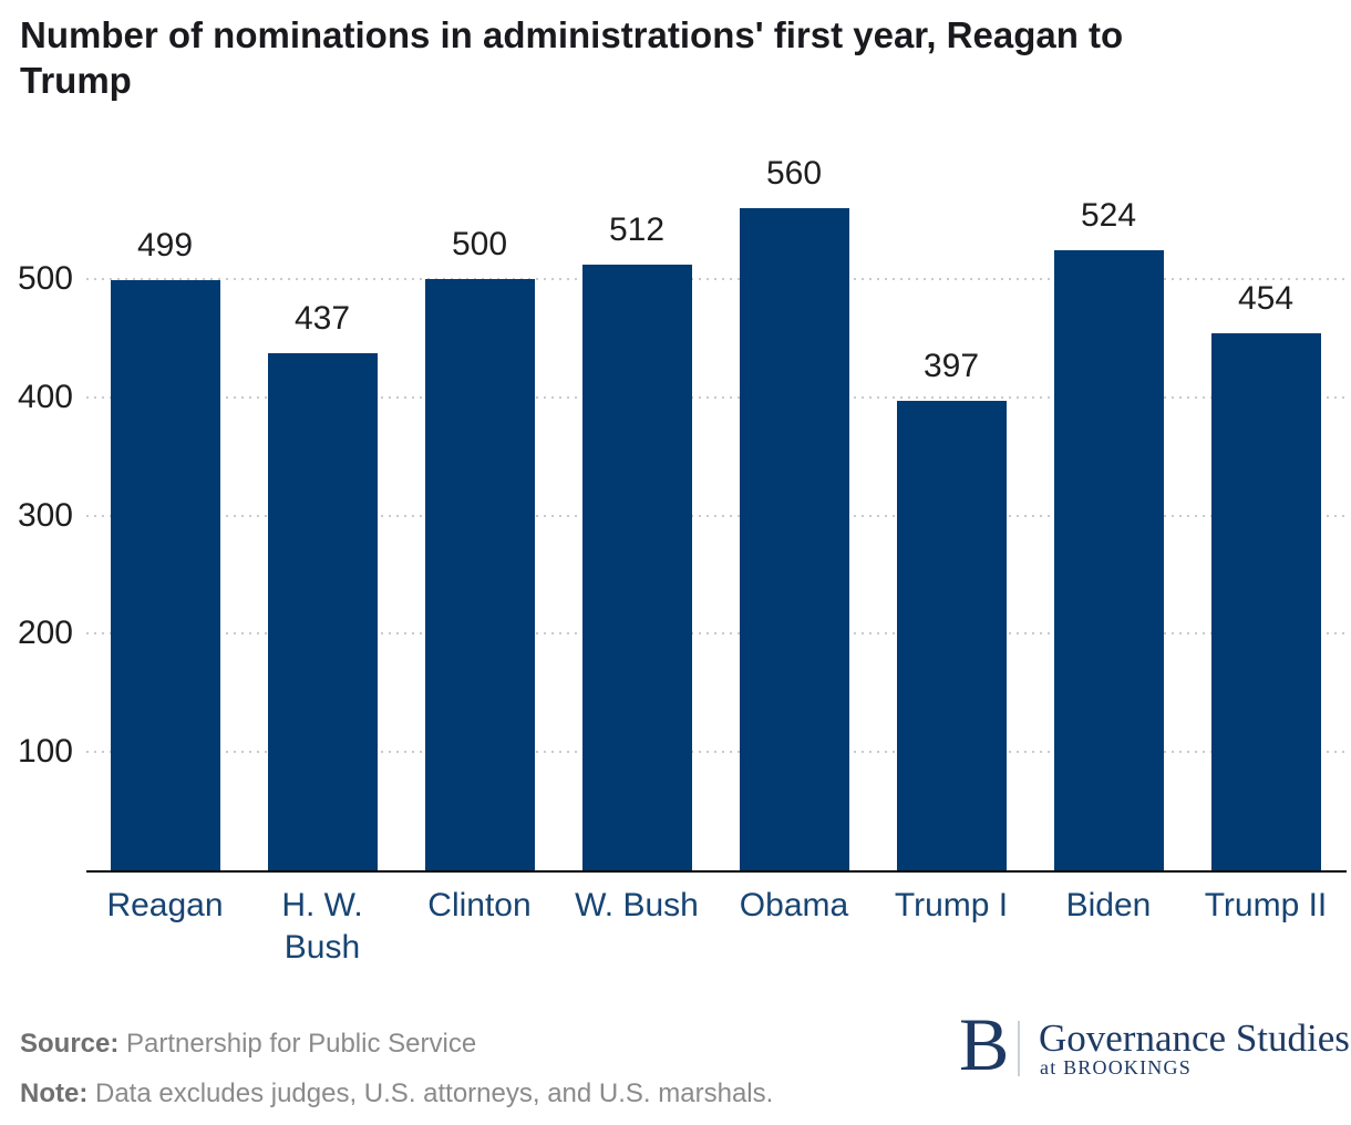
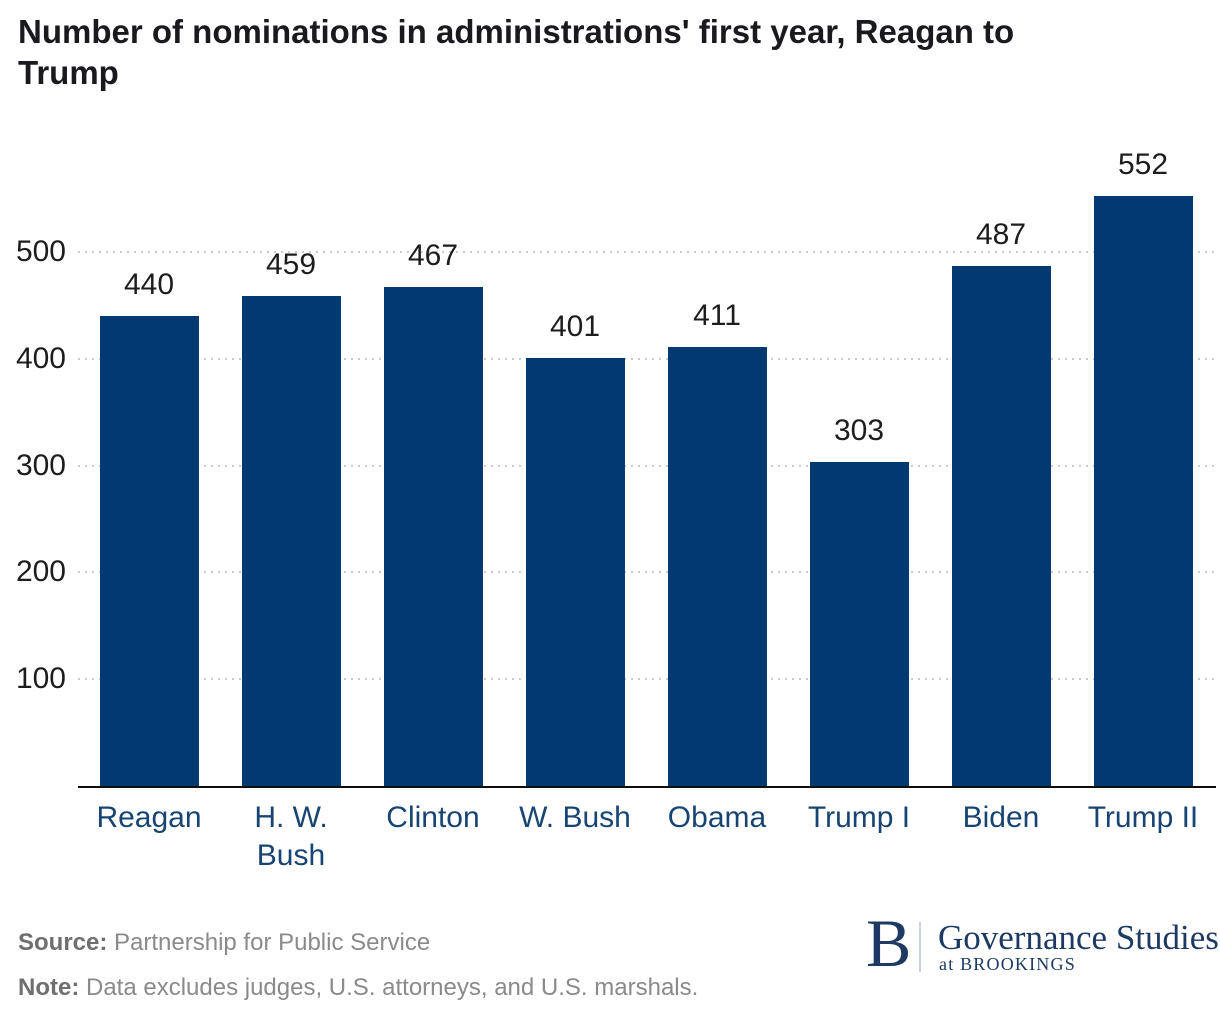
Reagan: 499 -> 440
H. W. Bush: 437 -> 459
Clinton: 500 -> 467
W. Bush: 512 -> 401
Obama: 560 -> 411
Trump I: 397 -> 303
Biden: 524 -> 487
Trump II: 454 -> 552
